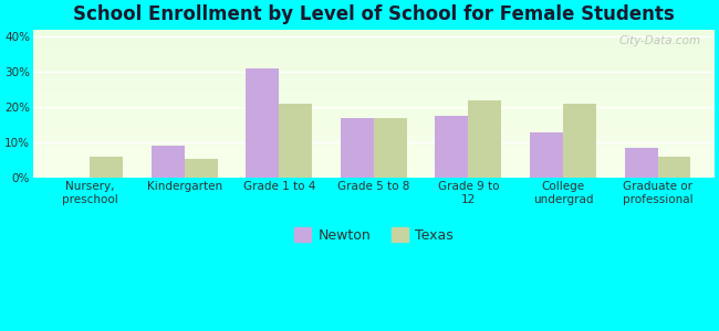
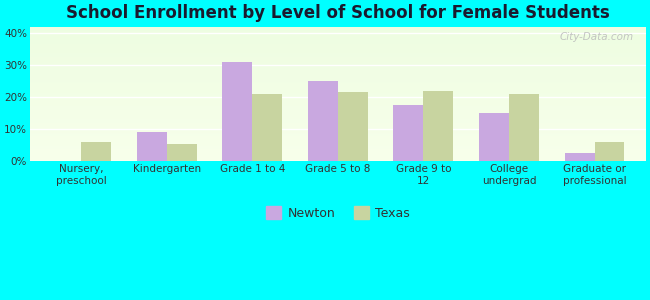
Newton/Grade 5 to 8: 17.0% -> 25.0%
Texas/Grade 5 to 8: 17.0% -> 21.5%
Newton/College undergrad: 13.0% -> 15.0%
Newton/Graduate or professional: 8.5% -> 2.5%
